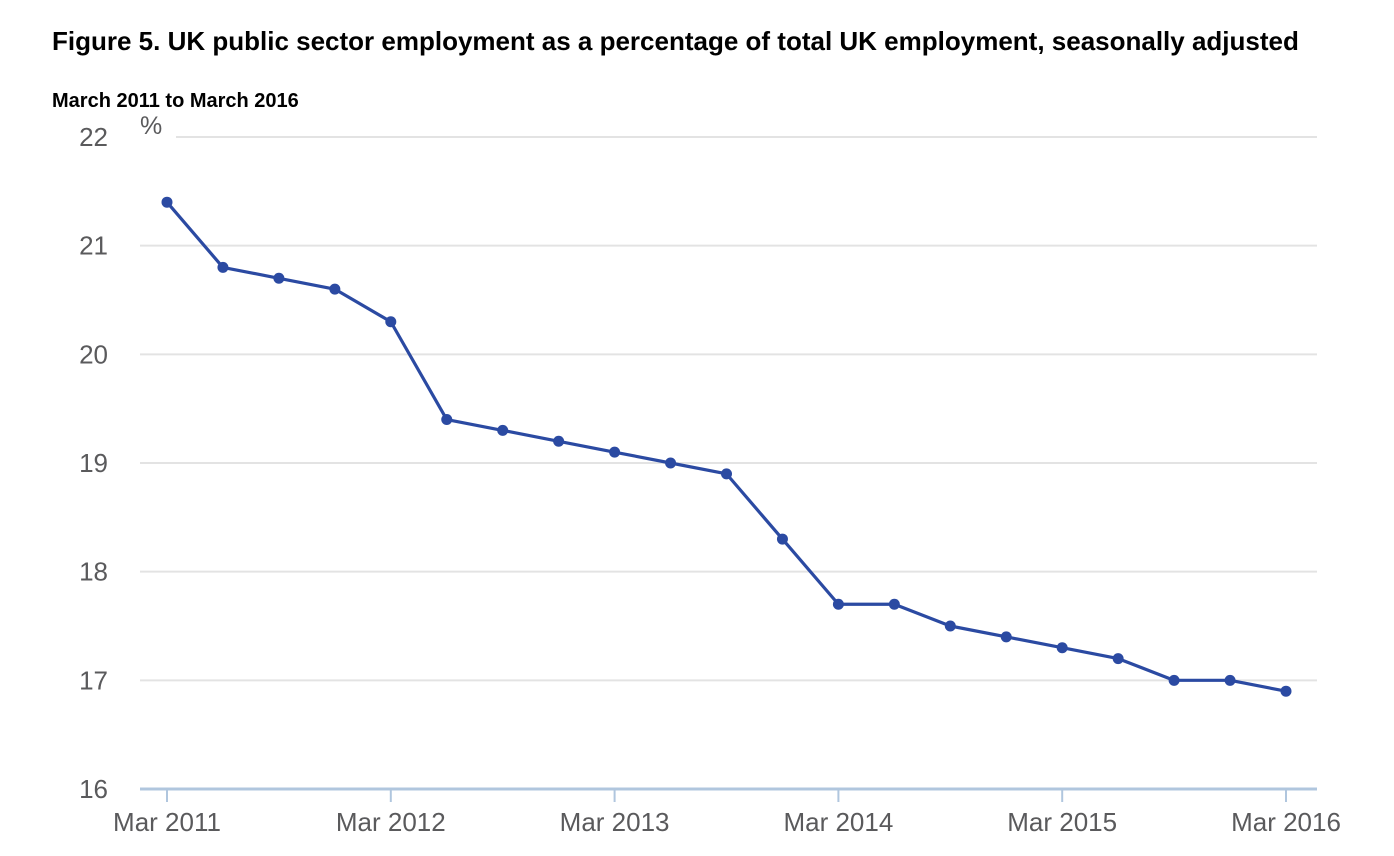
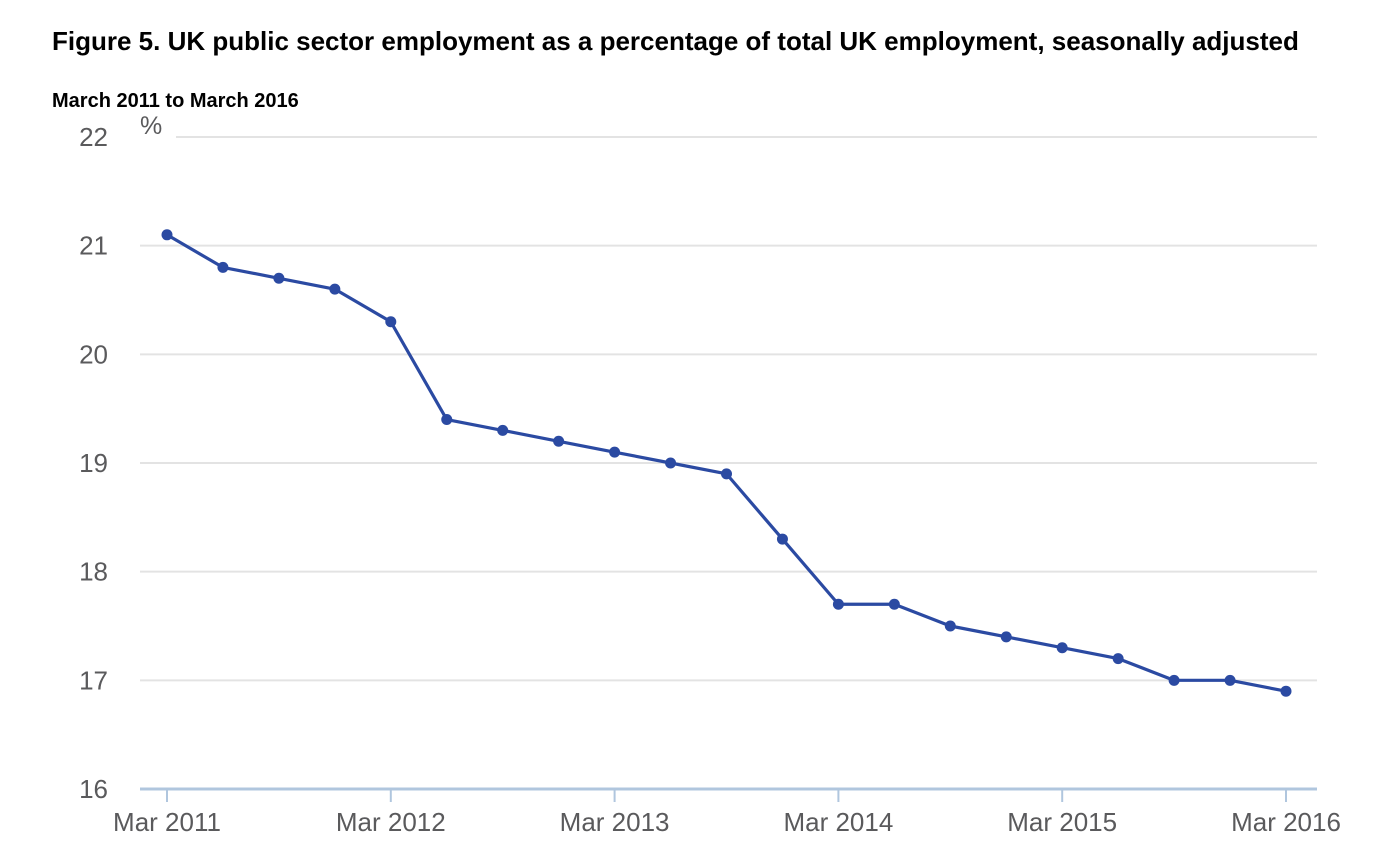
Mar 2011: 21.4 -> 21.1
